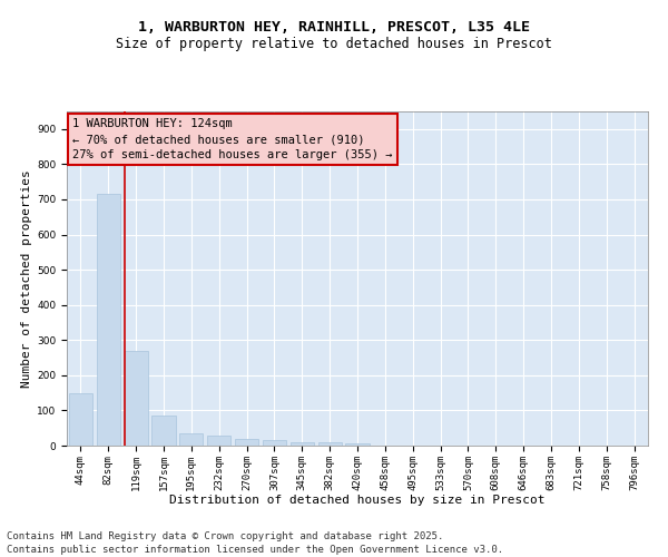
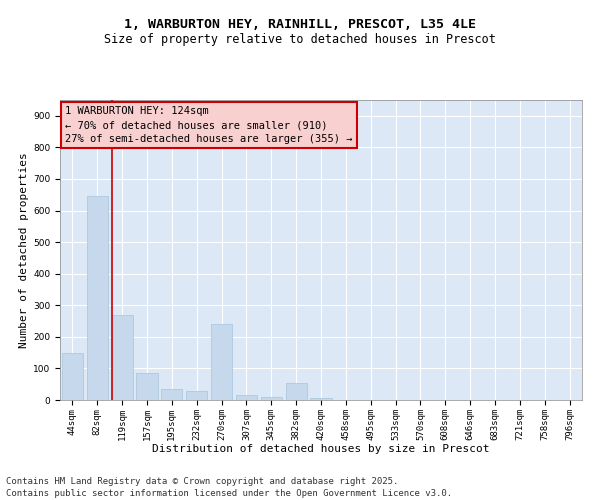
82sqm: 715 -> 645
270sqm: 20 -> 240
382sqm: 8 -> 55
